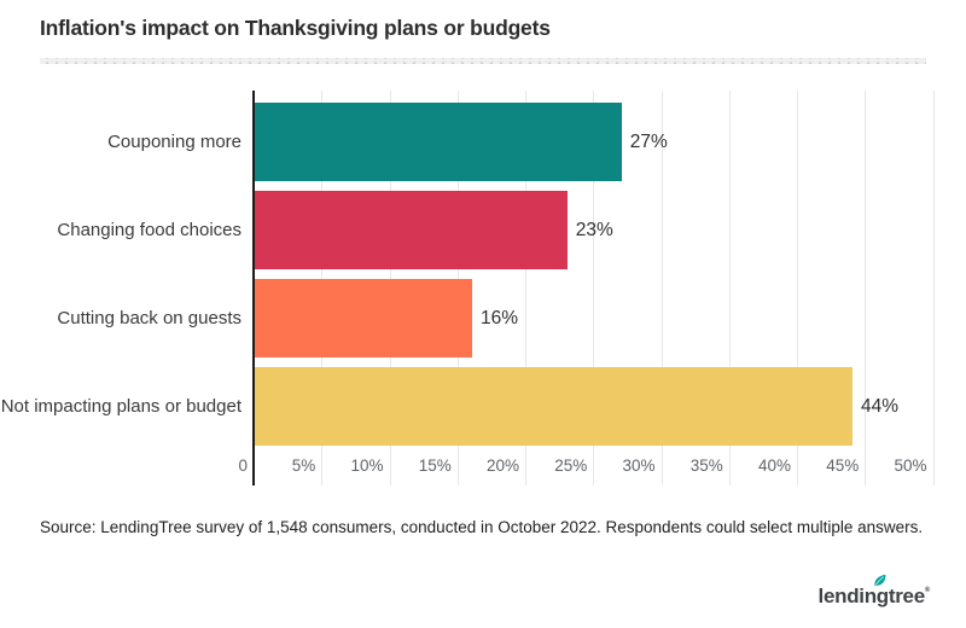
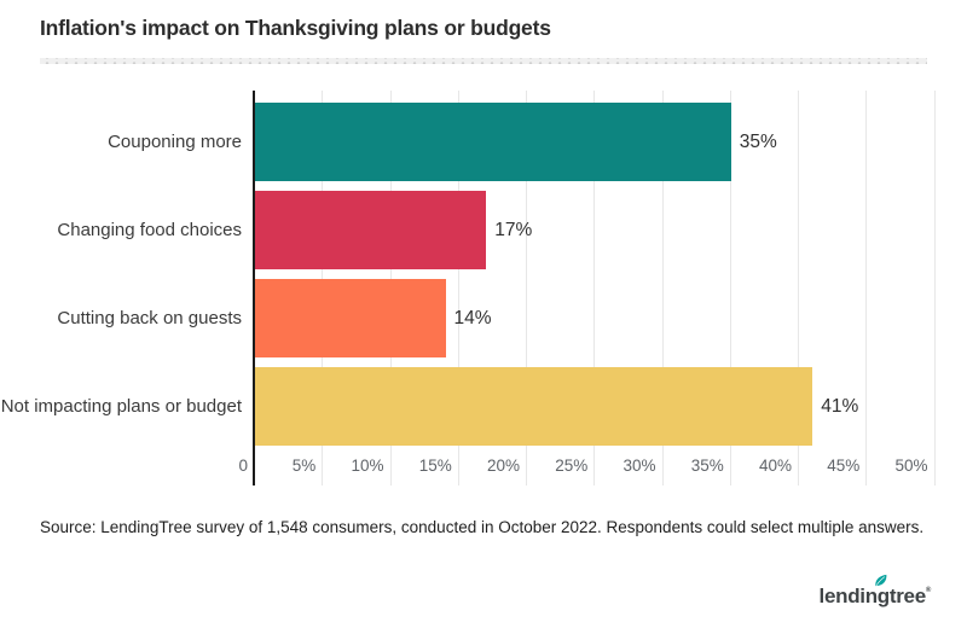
Couponing more: 27% -> 35%
Changing food choices: 23% -> 17%
Cutting back on guests: 16% -> 14%
Not impacting plans or budget: 44% -> 41%
